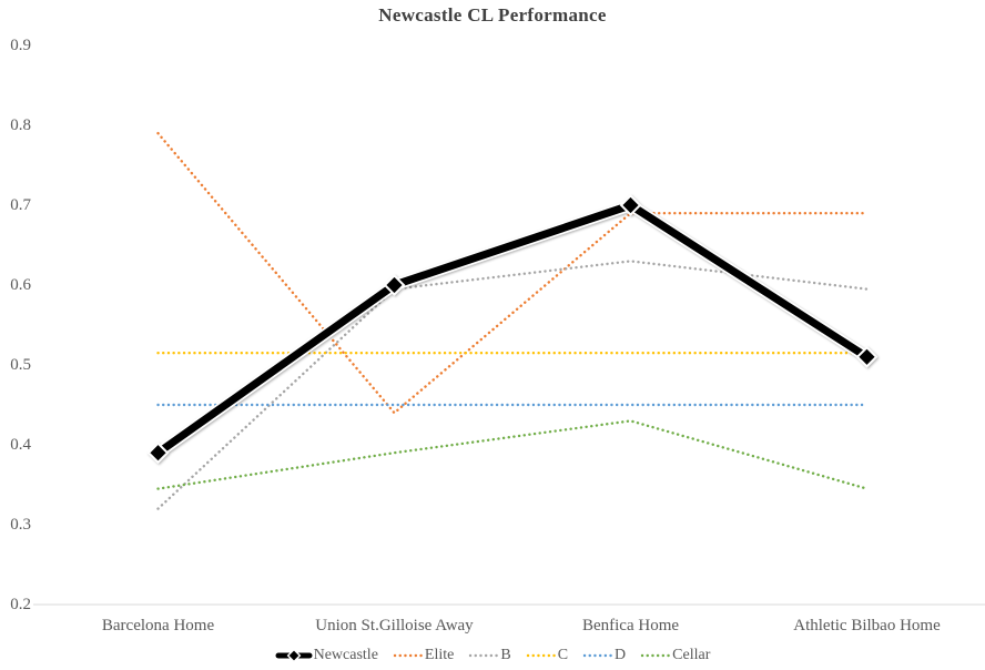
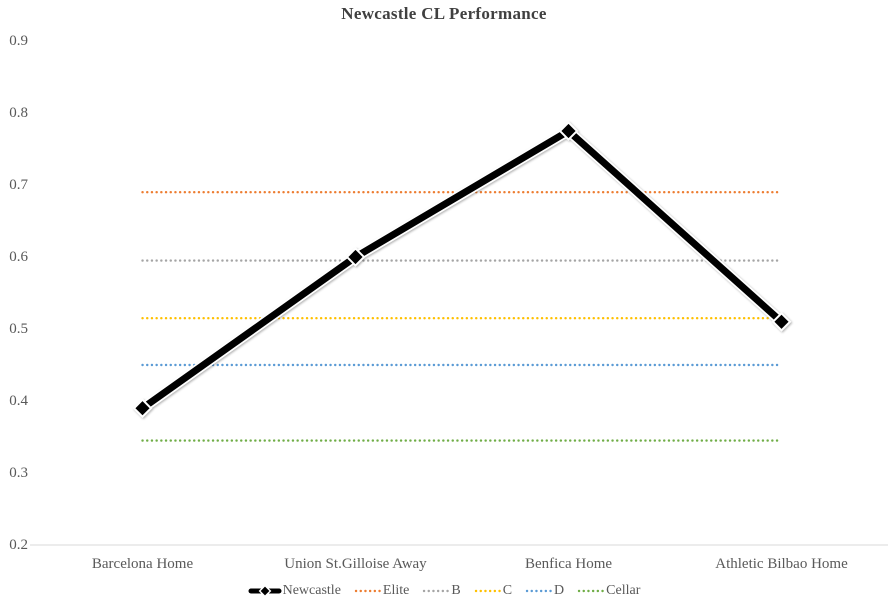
Elite/Barcelona Home: 0.79 -> 0.69
B/Barcelona Home: 0.32 -> 0.59
Elite/Union St.Gilloise Away: 0.44 -> 0.69
Cellar/Union St.Gilloise Away: 0.39 -> 0.34
Newcastle/Benfica Home: 0.70 -> 0.78
B/Benfica Home: 0.63 -> 0.59
Cellar/Benfica Home: 0.43 -> 0.34
